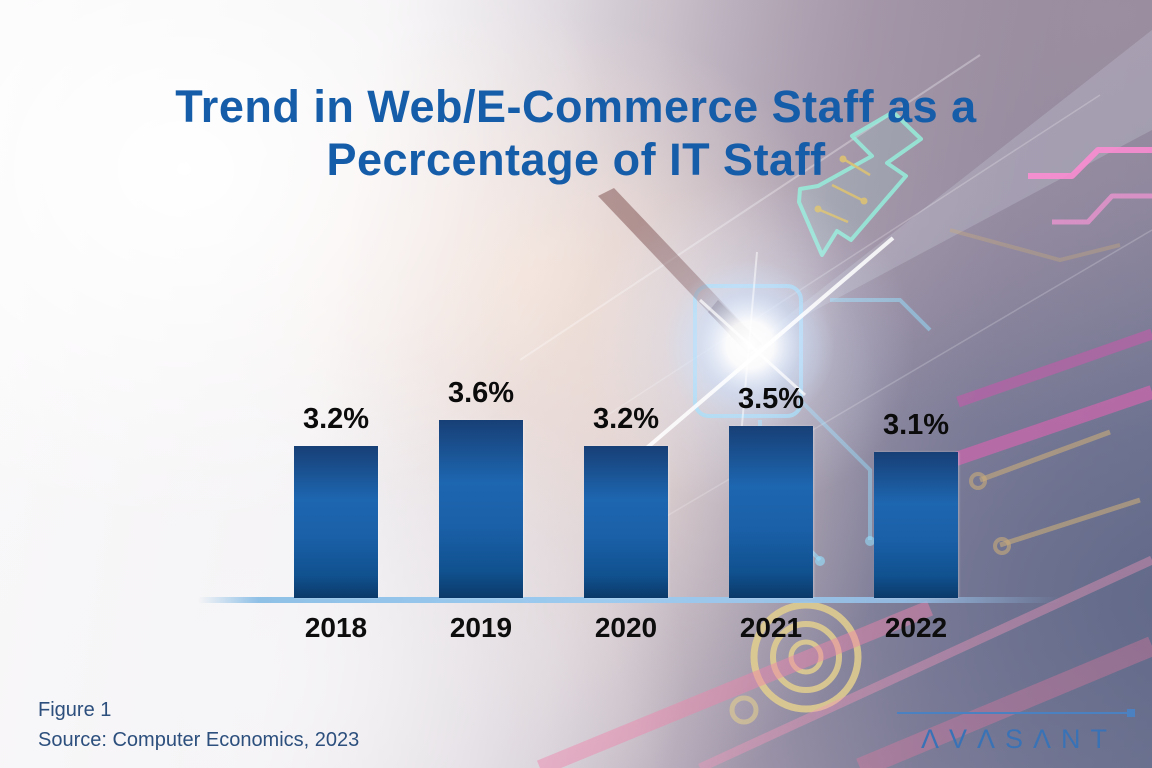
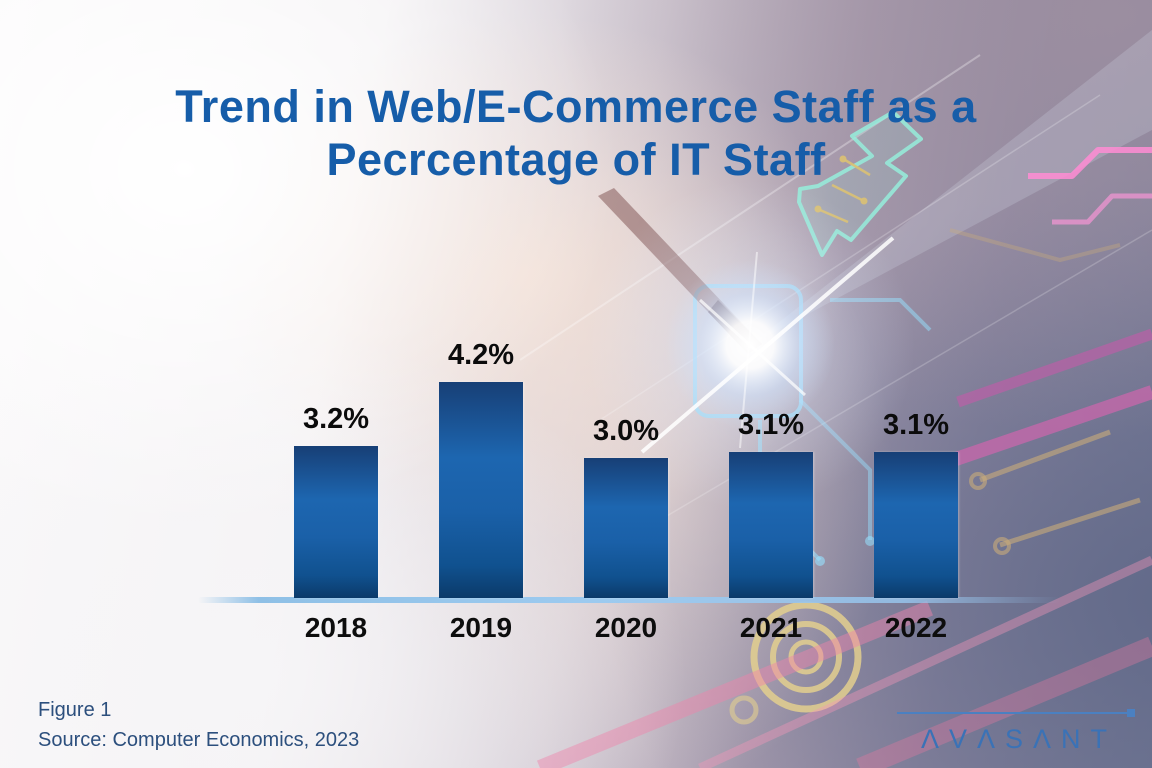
2019: 3.6% -> 4.2%
2020: 3.2% -> 3.0%
2021: 3.5% -> 3.1%
